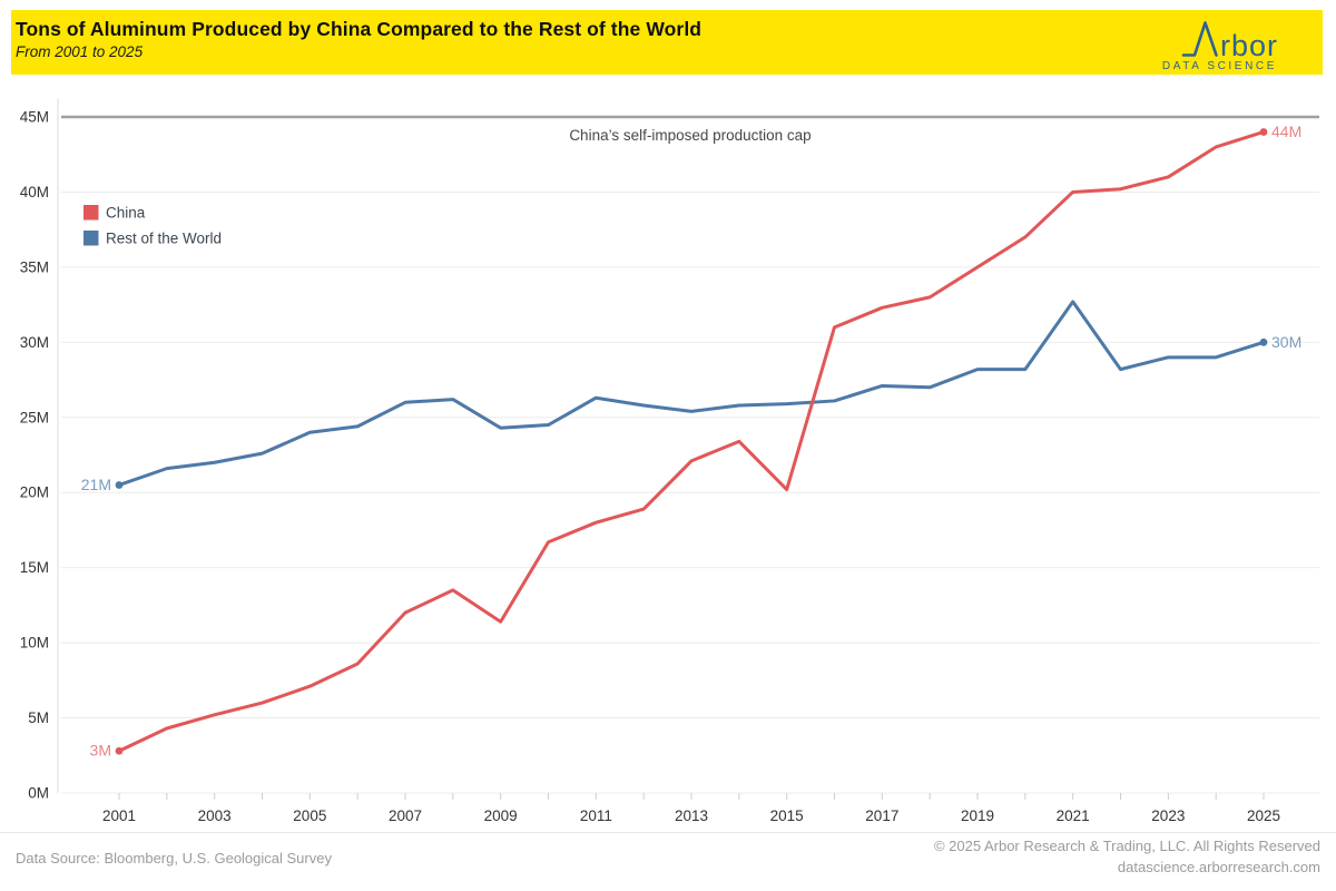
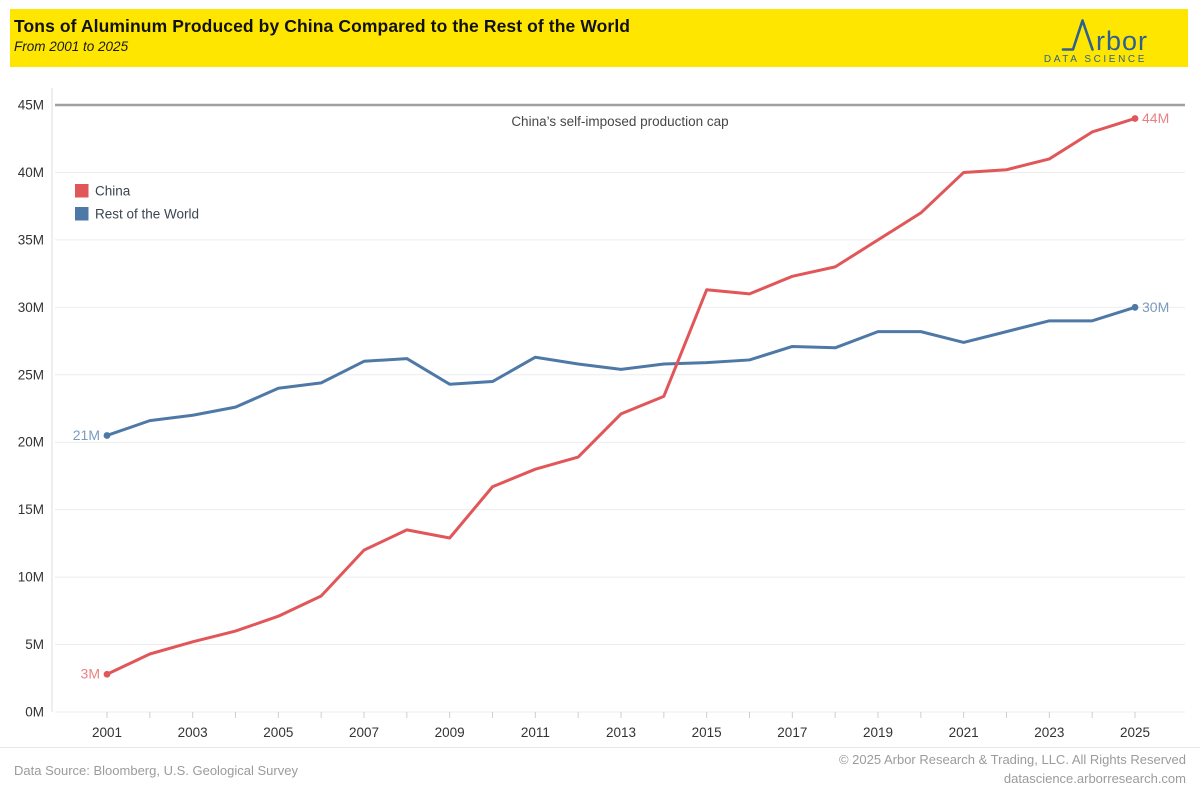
China/2009: 11.4M -> 12.9M
China/2015: 20.2M -> 31.3M
Rest of the World/2021: 32.7M -> 27.4M
